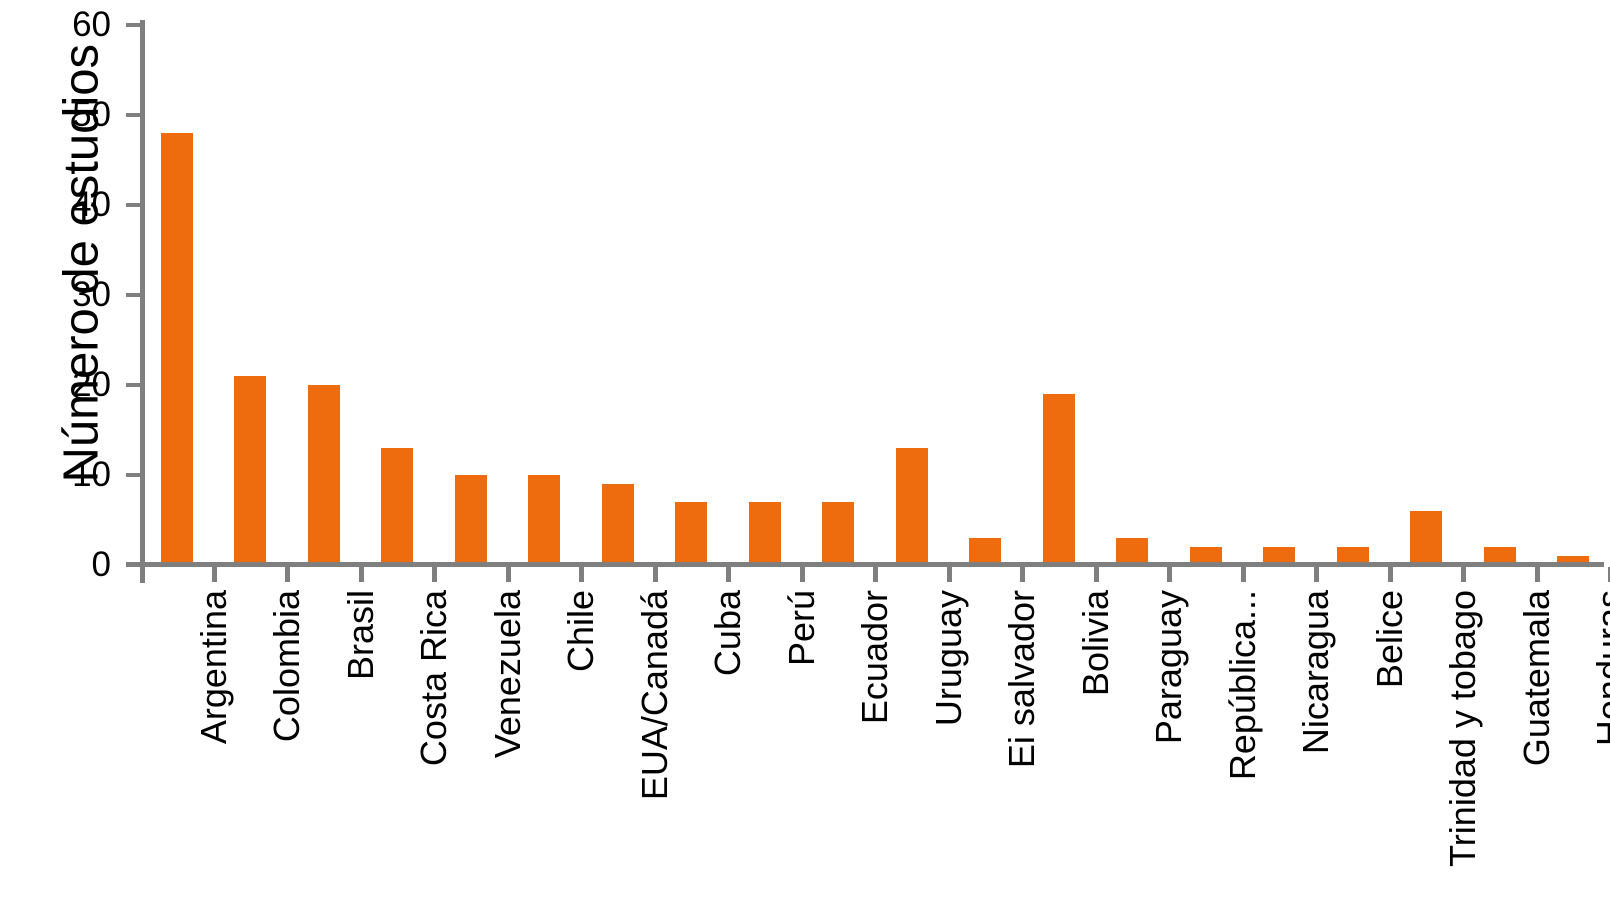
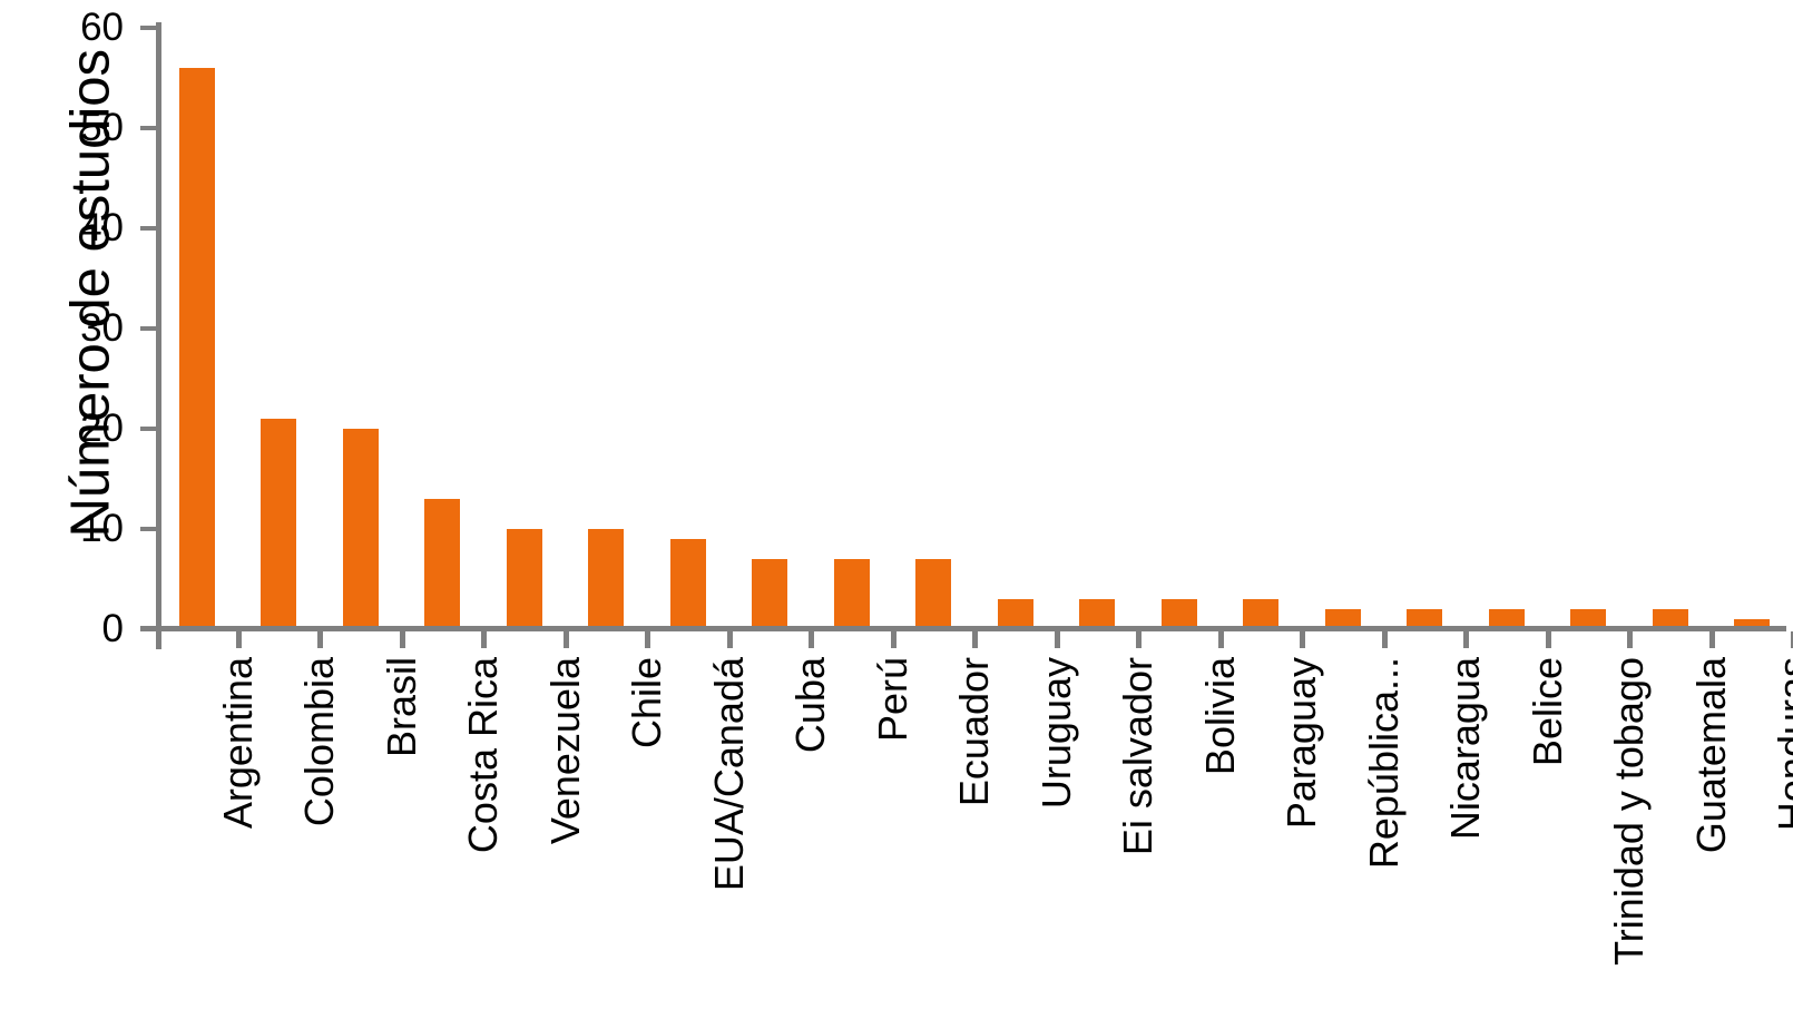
Argentina: 48 -> 56
Uruguay: 13 -> 3
Bolivia: 19 -> 3
Trinidad y tobago: 6 -> 2
